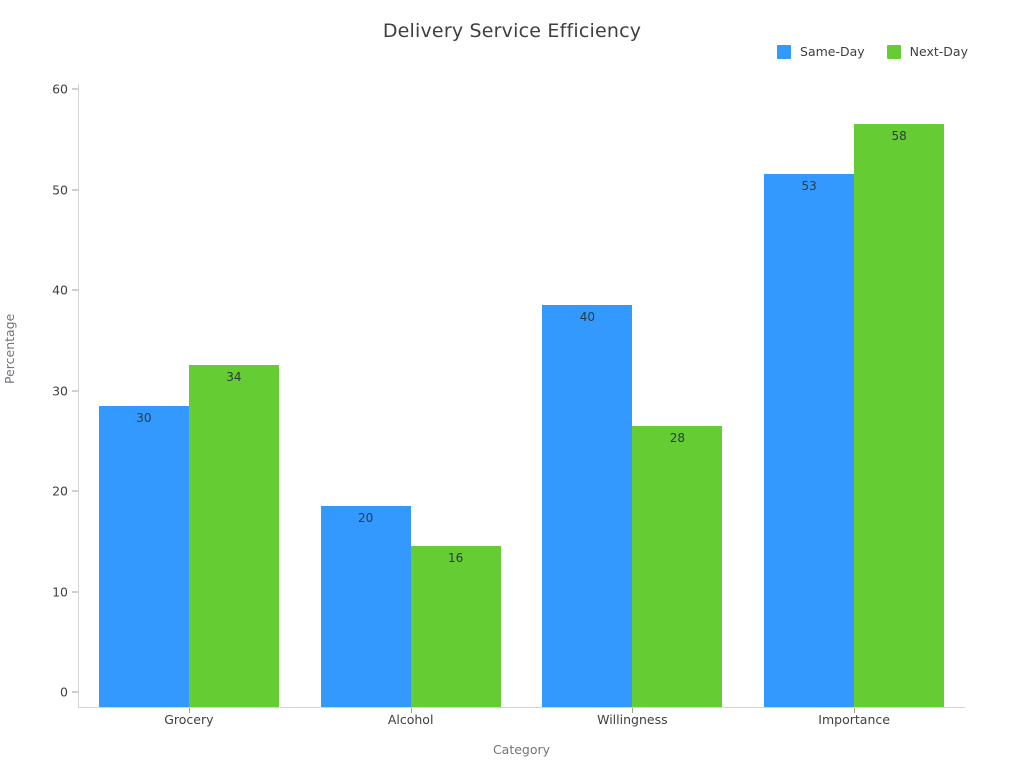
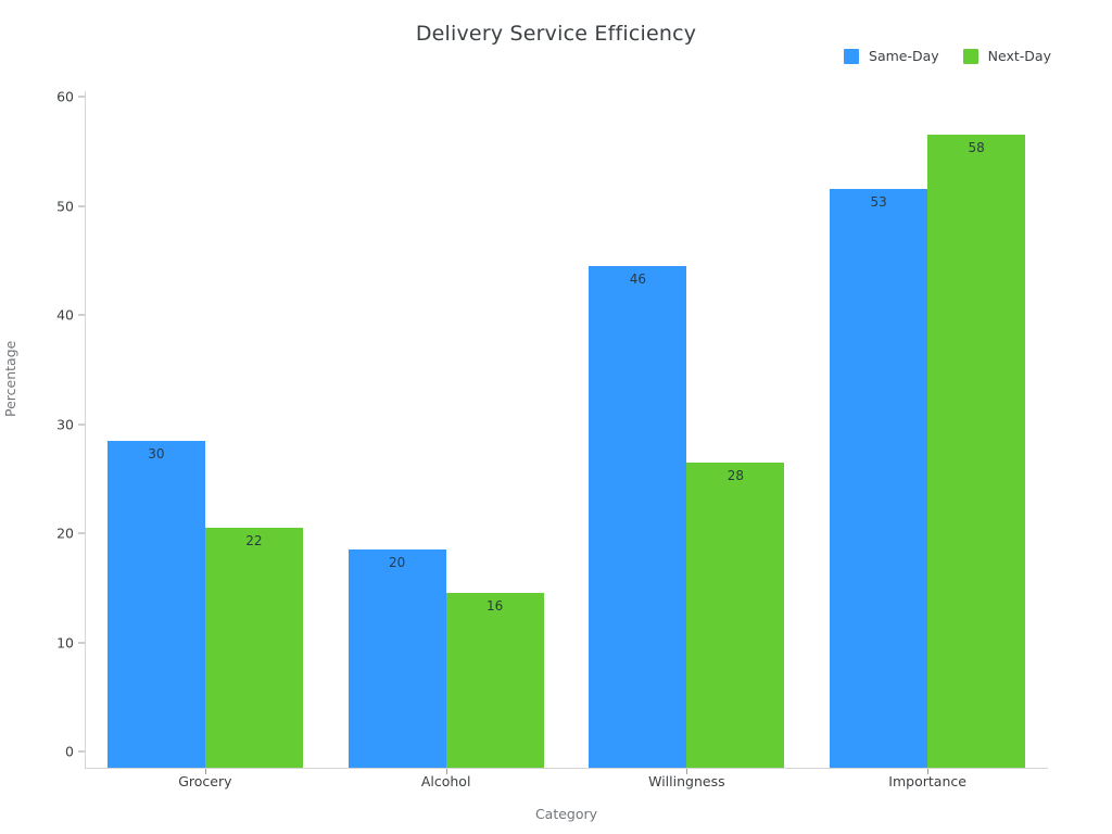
Next-Day/Grocery: 34 -> 22
Same-Day/Willingness: 40 -> 46
